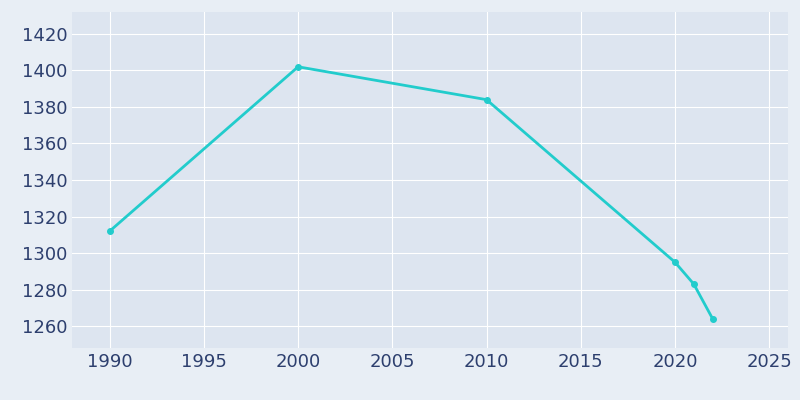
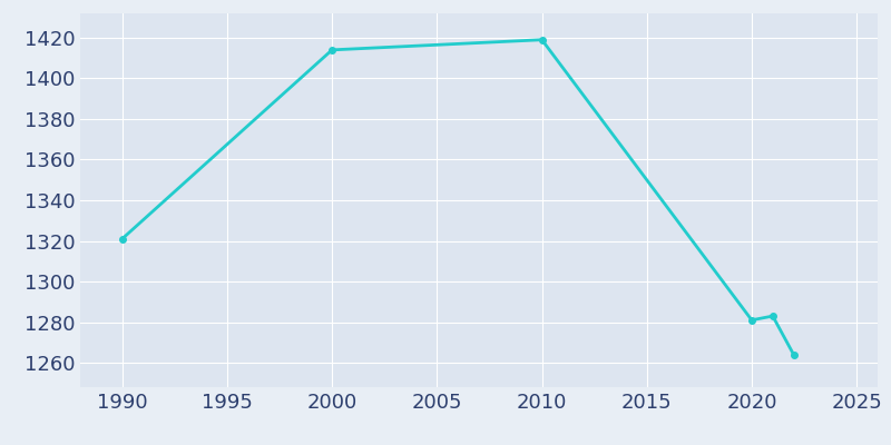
1990: 1312 -> 1321
2000: 1402 -> 1414
2010: 1384 -> 1419
2020: 1295 -> 1281
